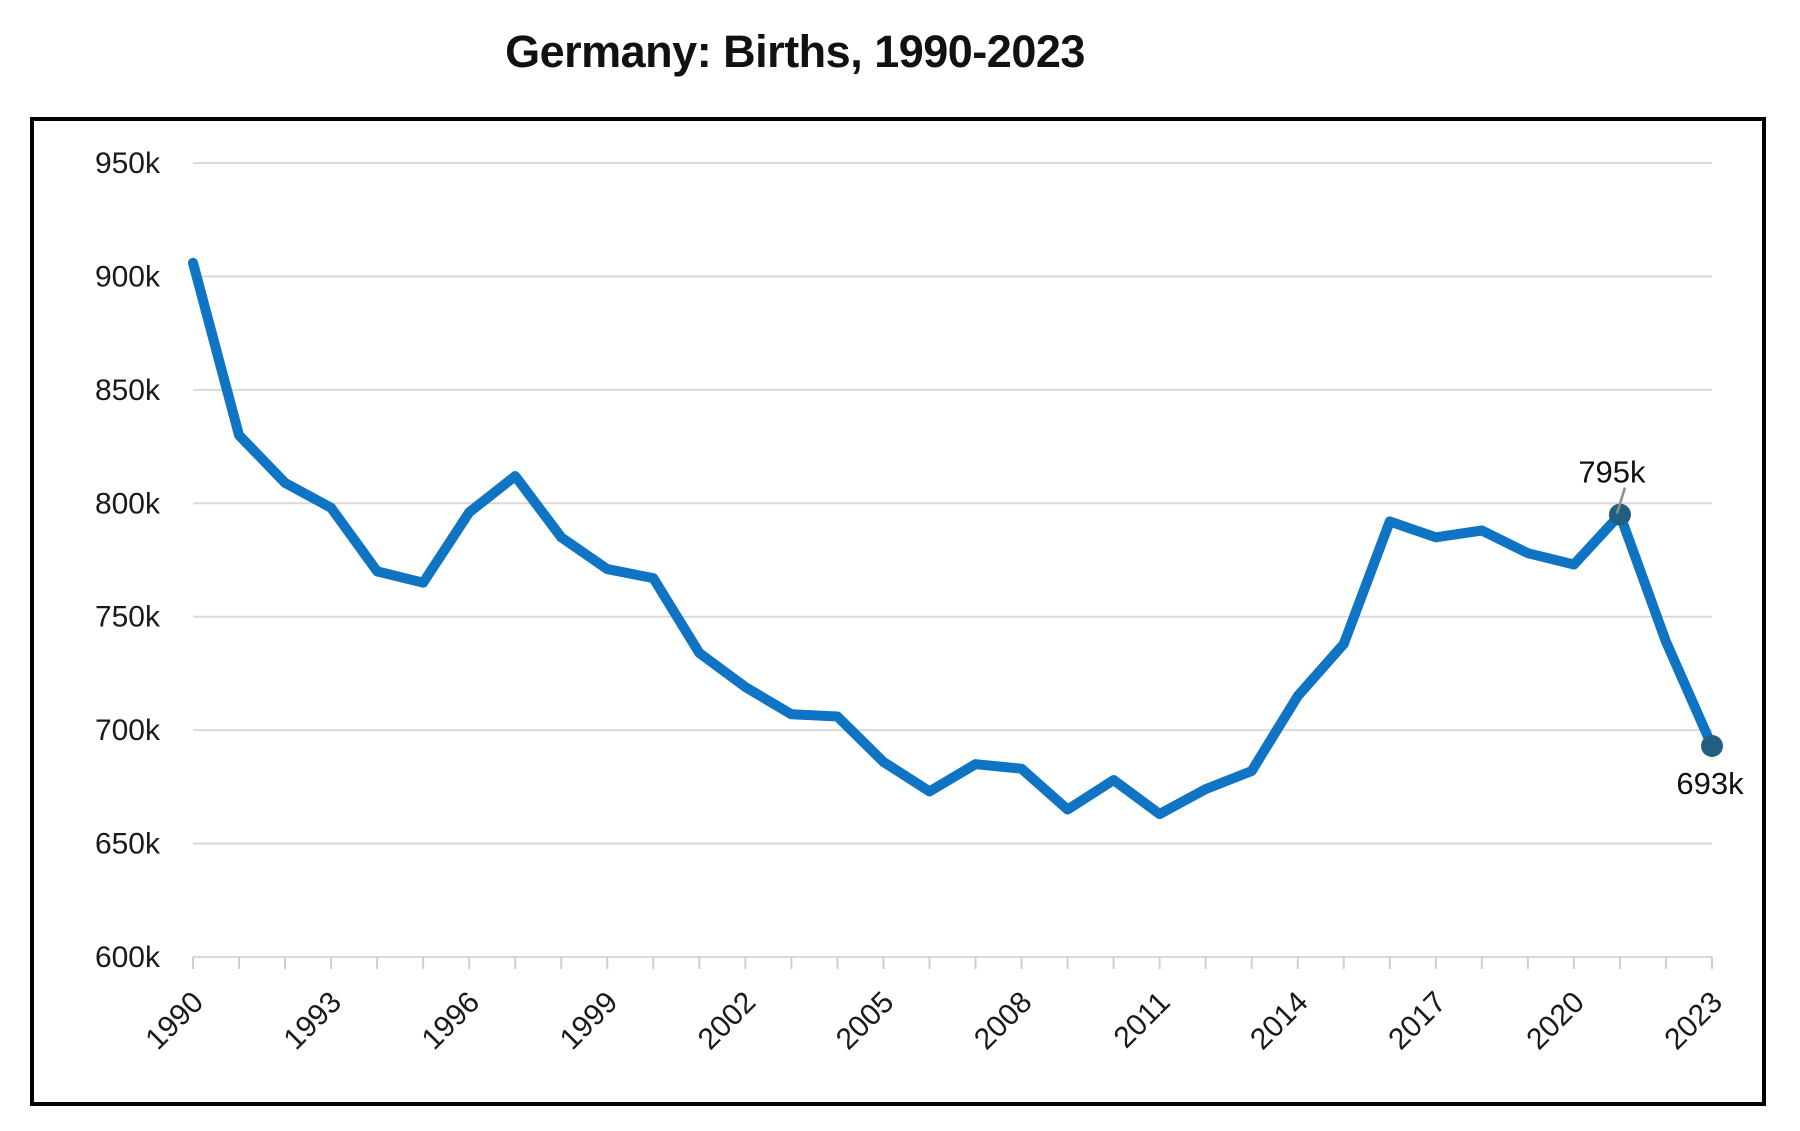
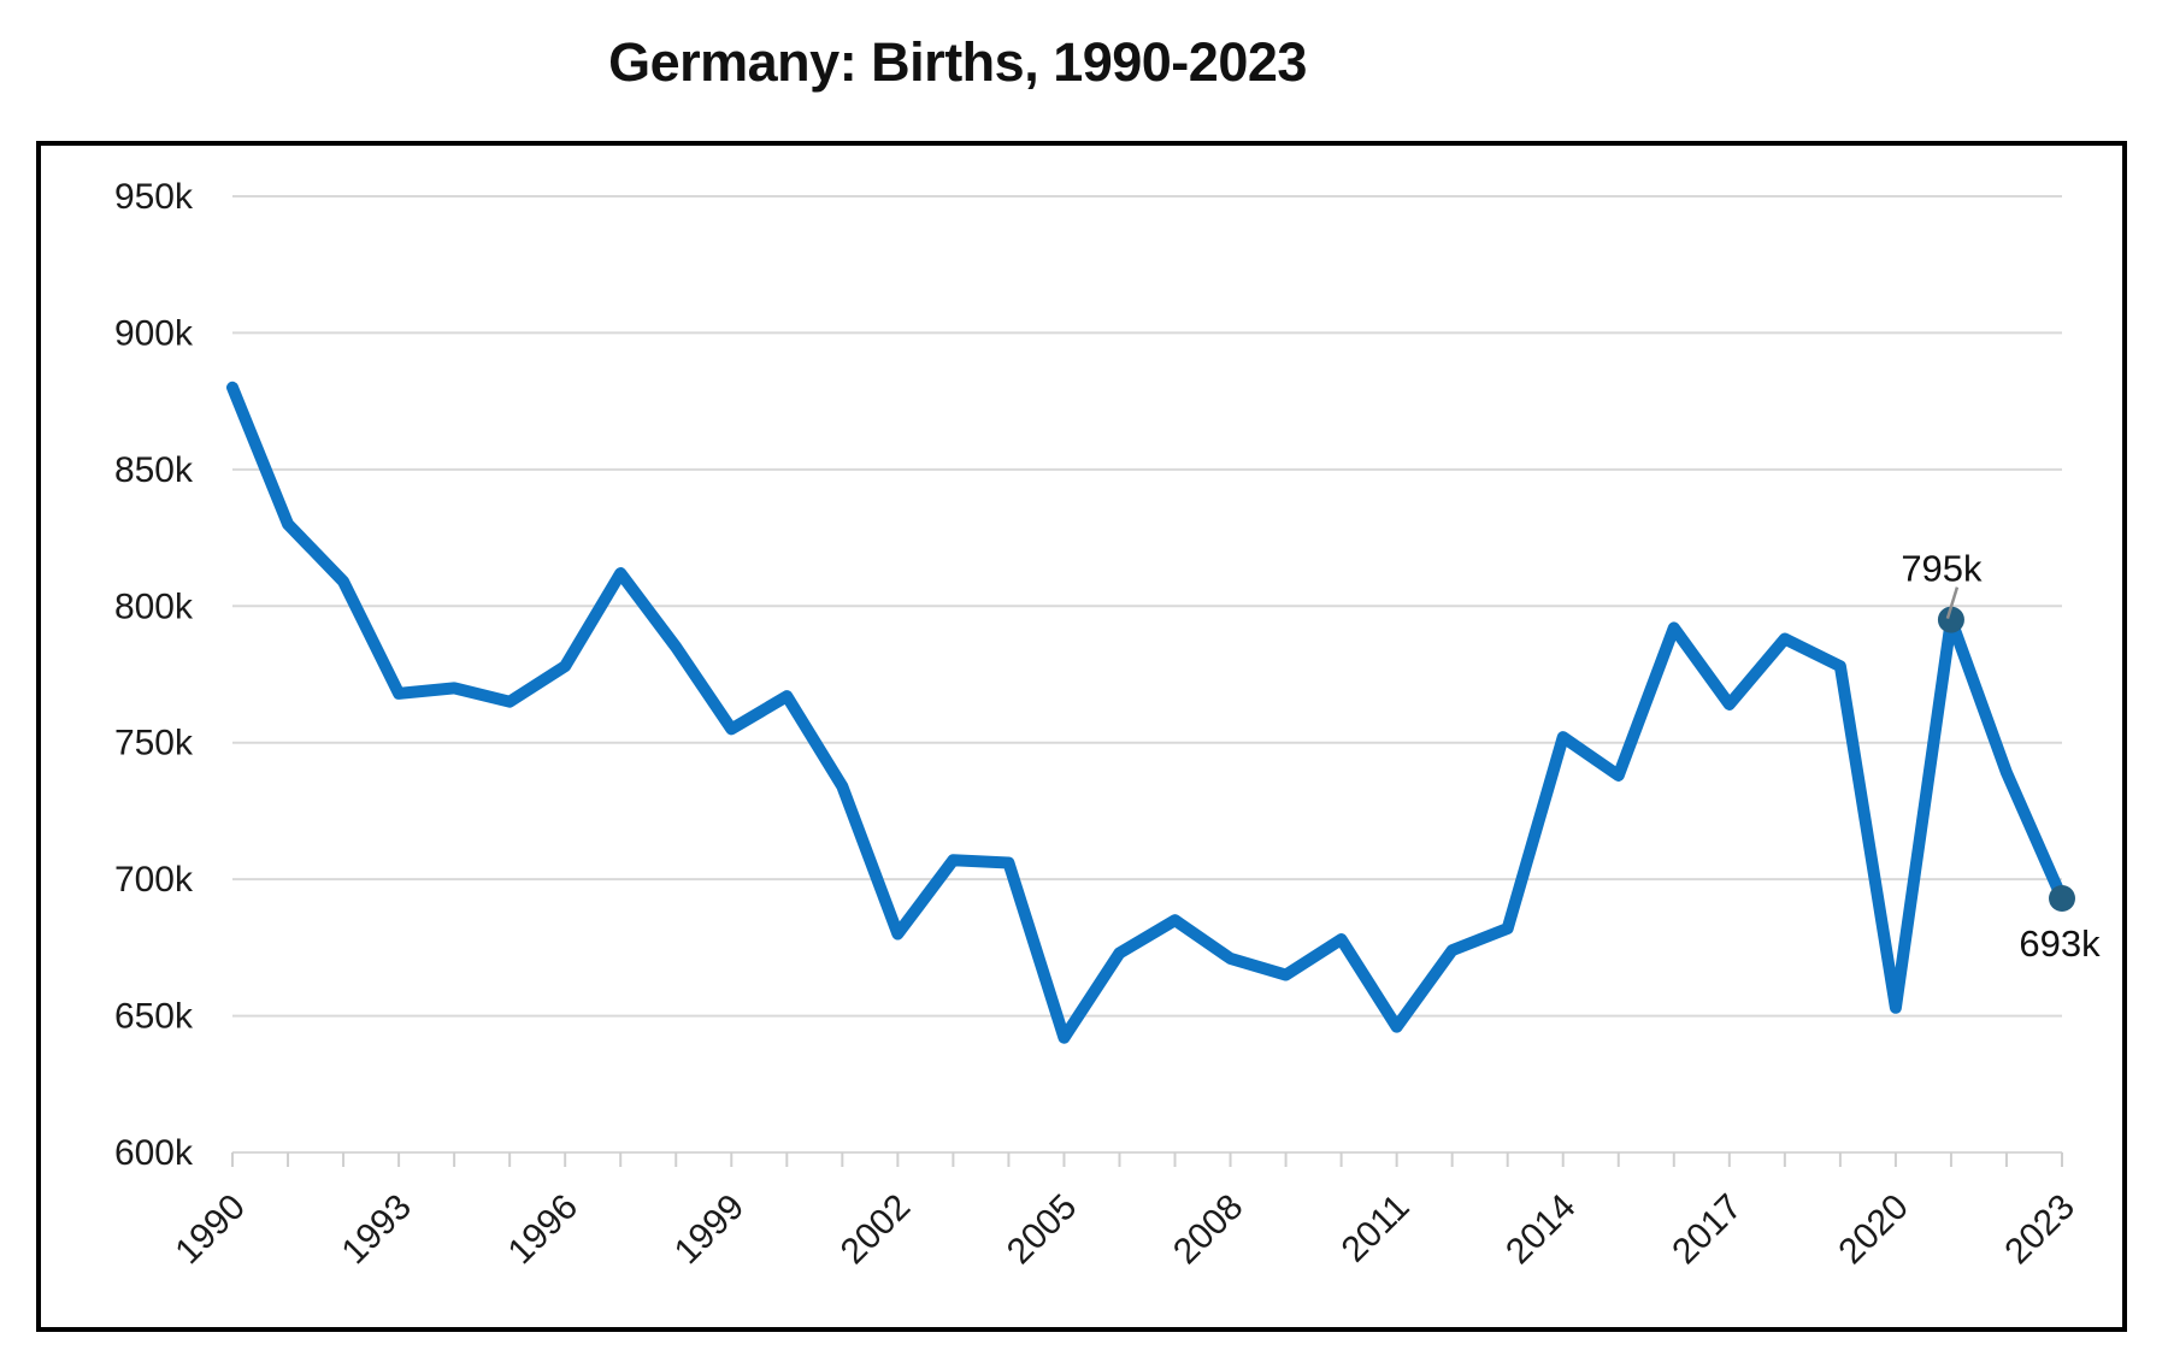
1990: 906k -> 880k
1993: 798k -> 768k
1996: 796k -> 778k
1999: 771k -> 755k
2002: 719k -> 680k
2005: 686k -> 642k
2008: 683k -> 671k
2011: 663k -> 646k
2014: 715k -> 752k
2017: 785k -> 764k
2020: 773k -> 653k
